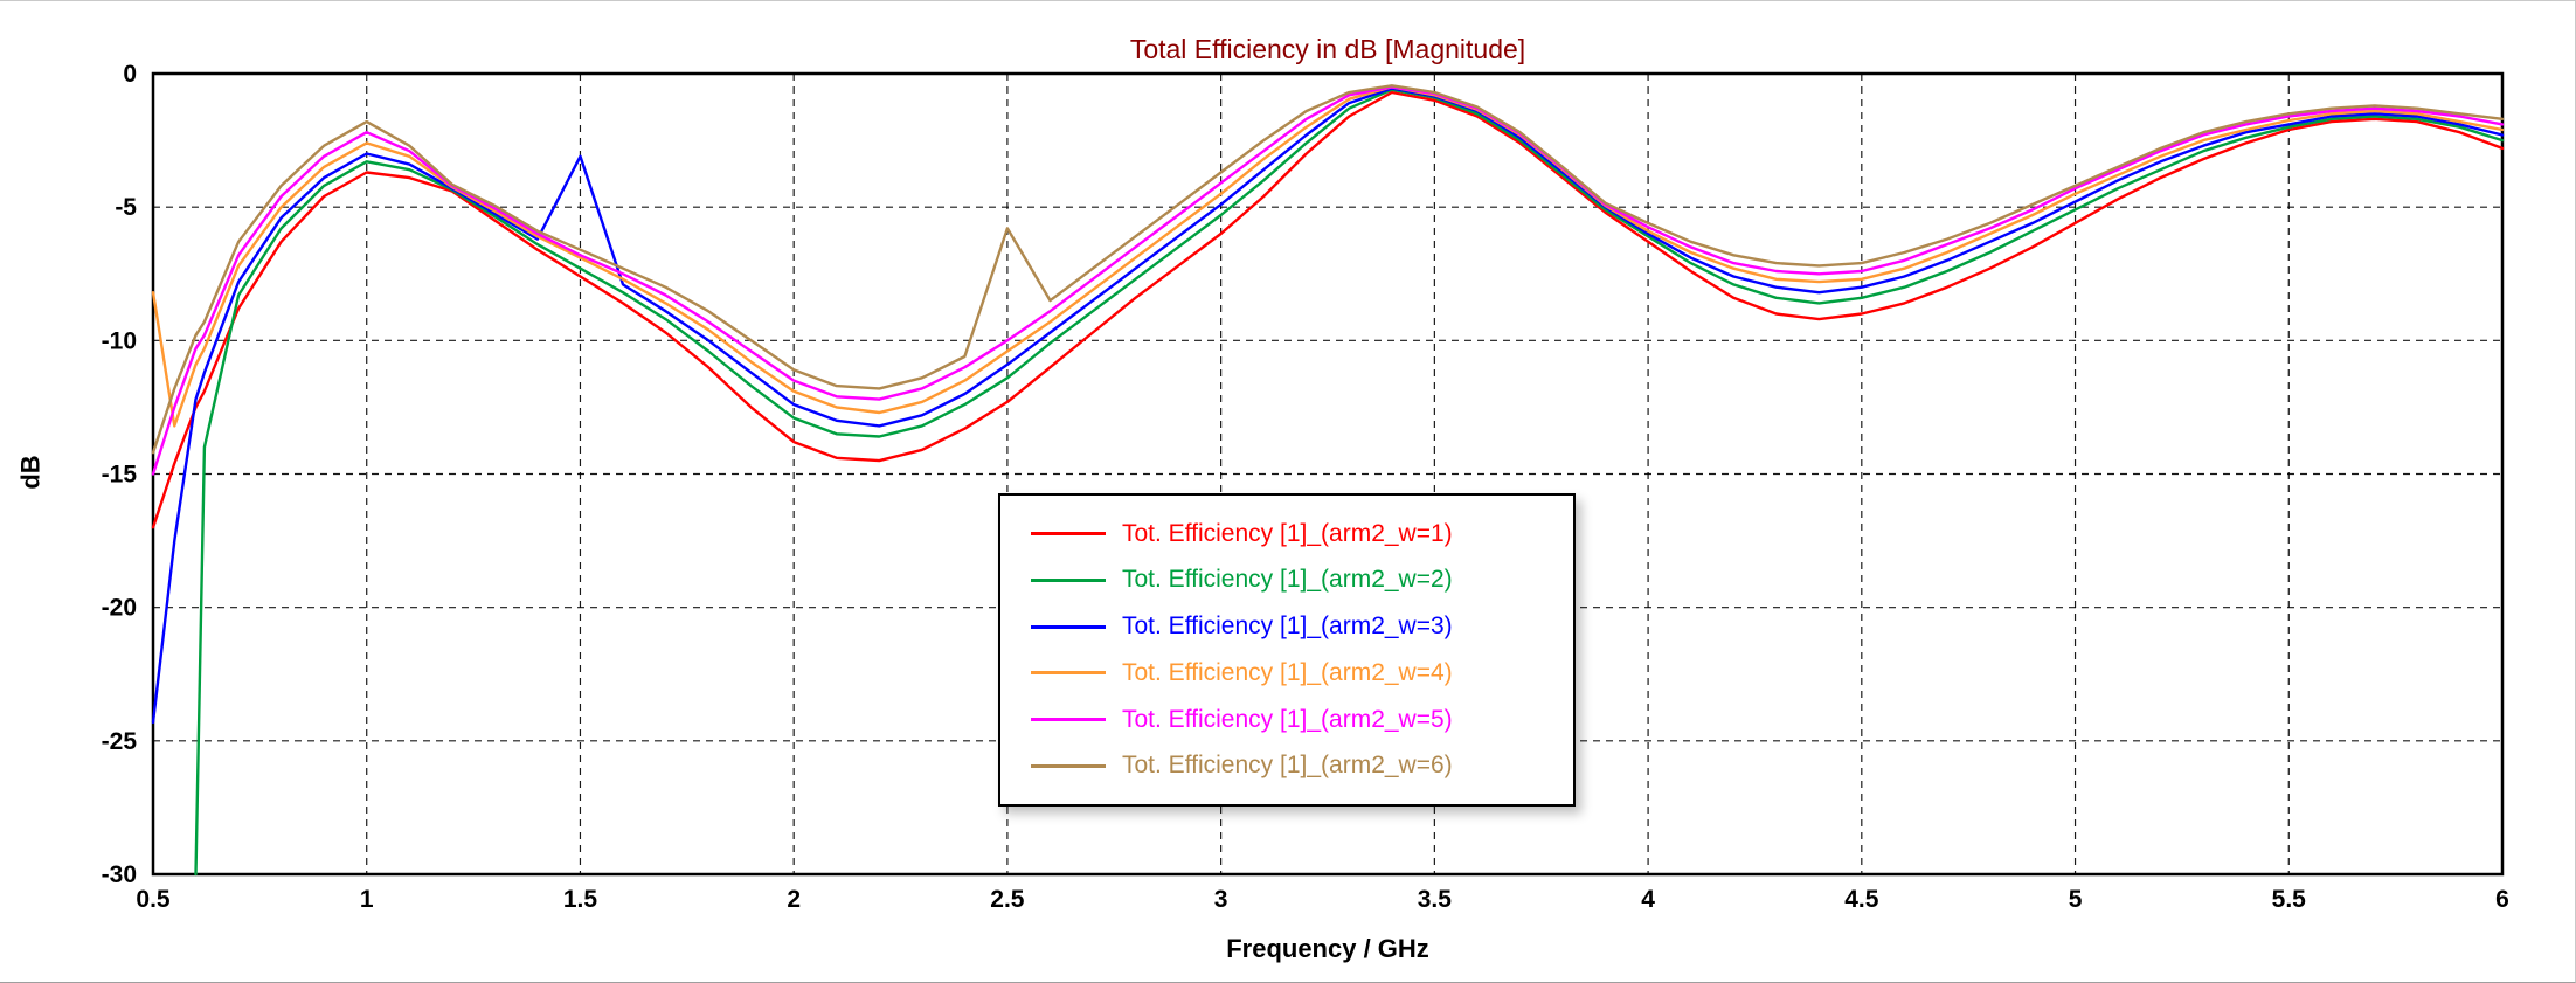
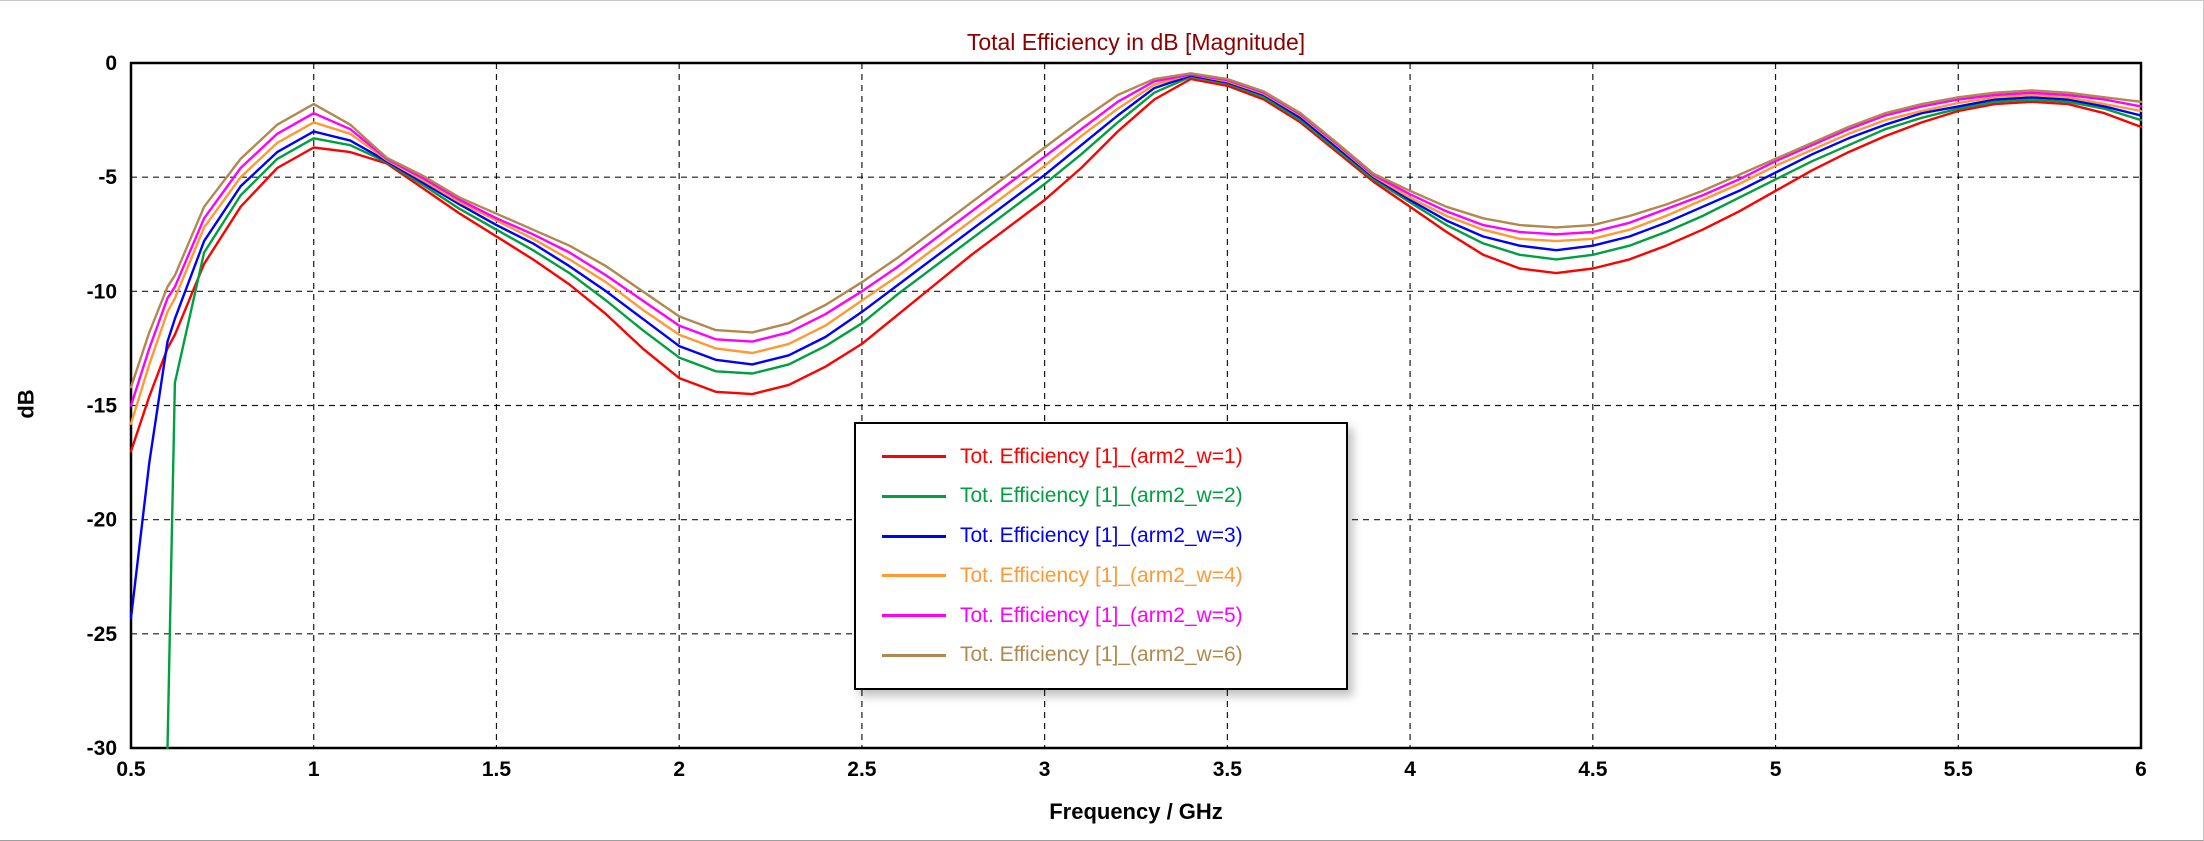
Tot. Efficiency [1]_(arm2_w=4)/0.5: -8.2 -> -15.8
Tot. Efficiency [1]_(arm2_w=3)/1.5: -3.1 -> -7.1
Tot. Efficiency [1]_(arm2_w=6)/2.5: -5.8 -> -9.6
